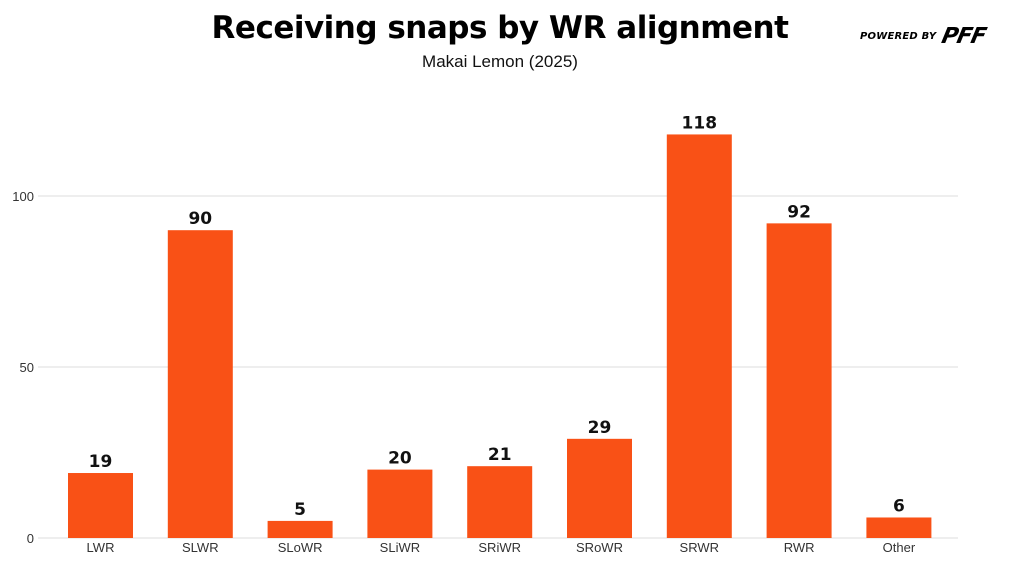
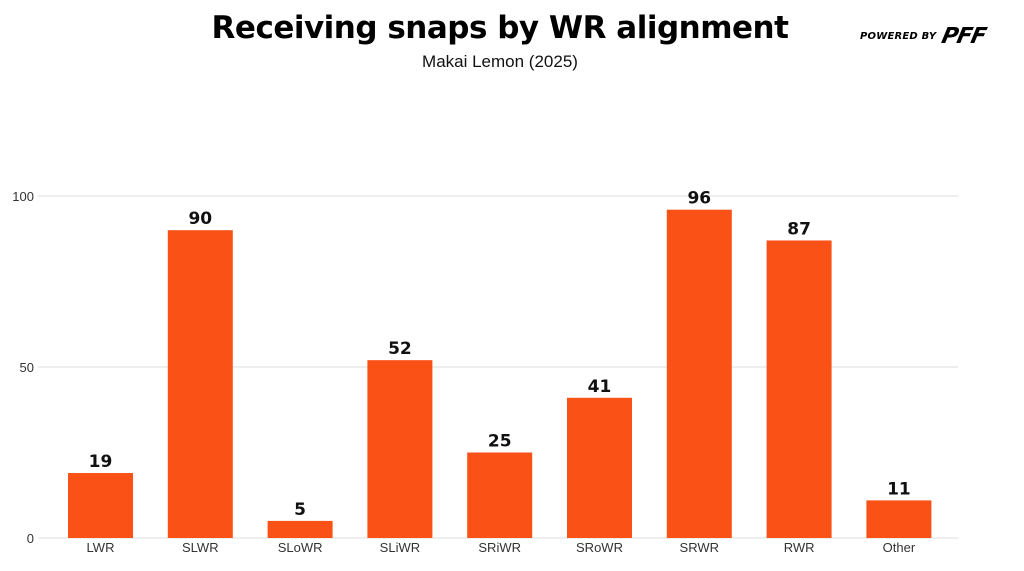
SLiWR: 20 -> 52
SRiWR: 21 -> 25
SRoWR: 29 -> 41
SRWR: 118 -> 96
RWR: 92 -> 87
Other: 6 -> 11
